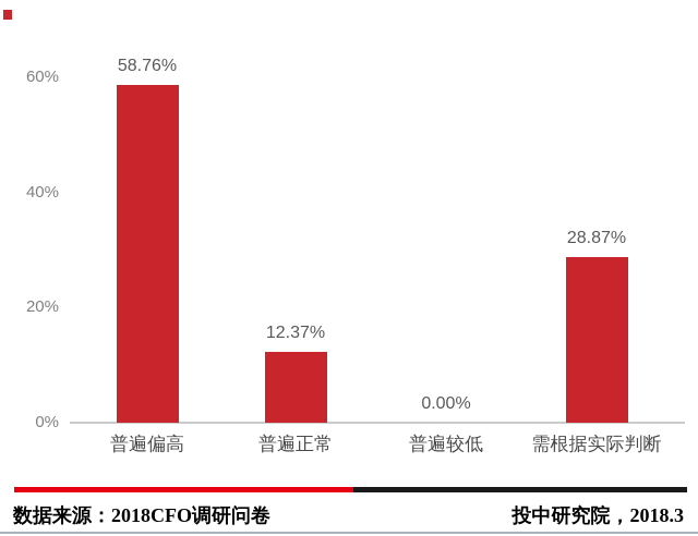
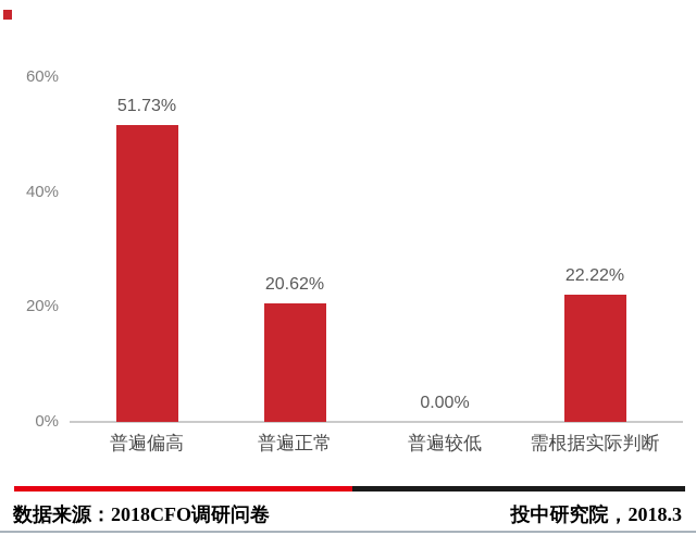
普遍偏高: 58.76% -> 51.73%
普遍正常: 12.37% -> 20.62%
需根据实际判断: 28.87% -> 22.22%
